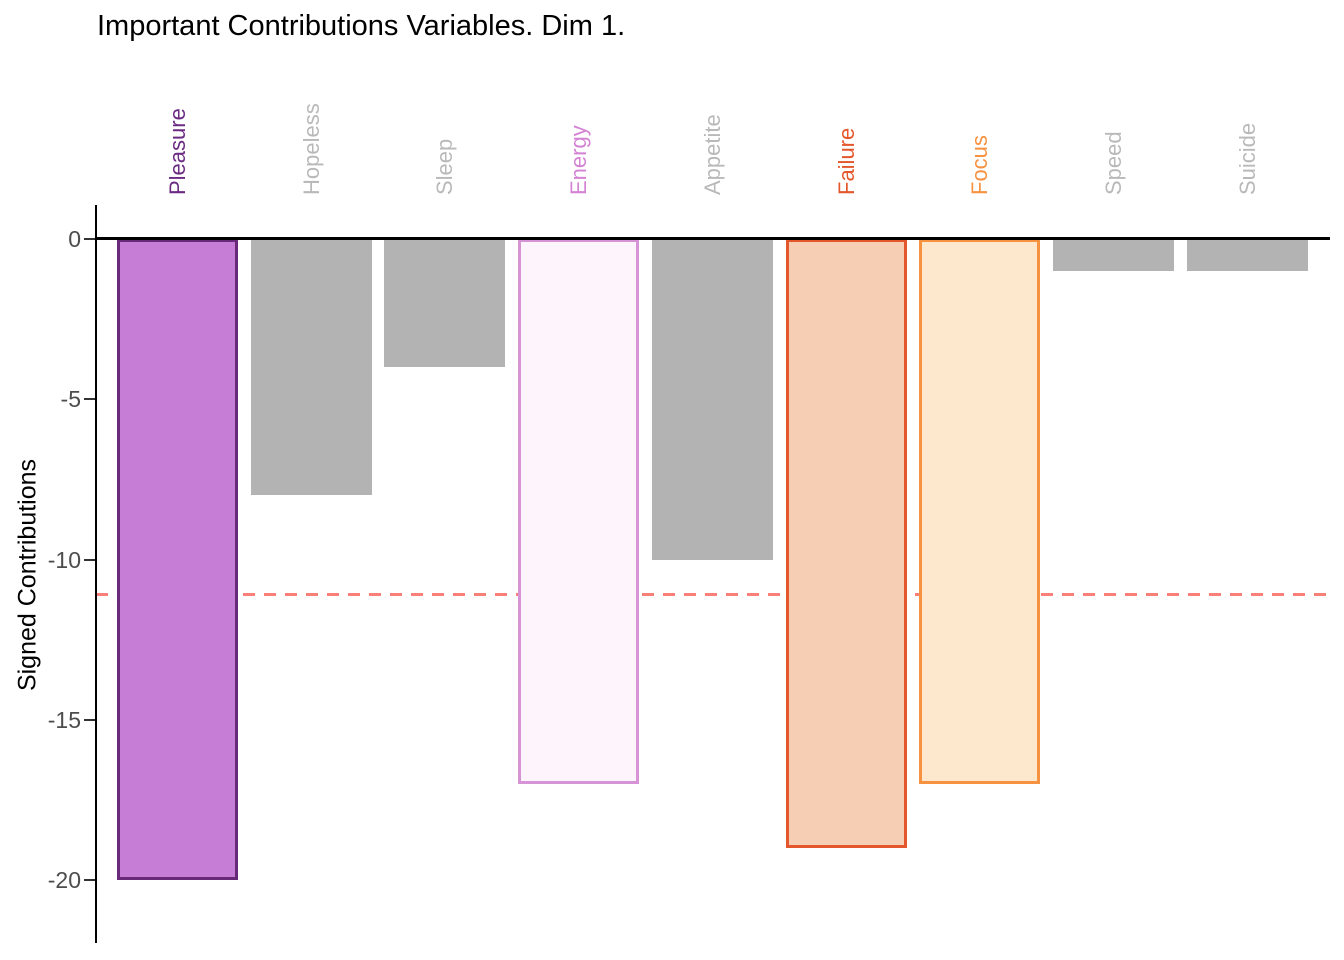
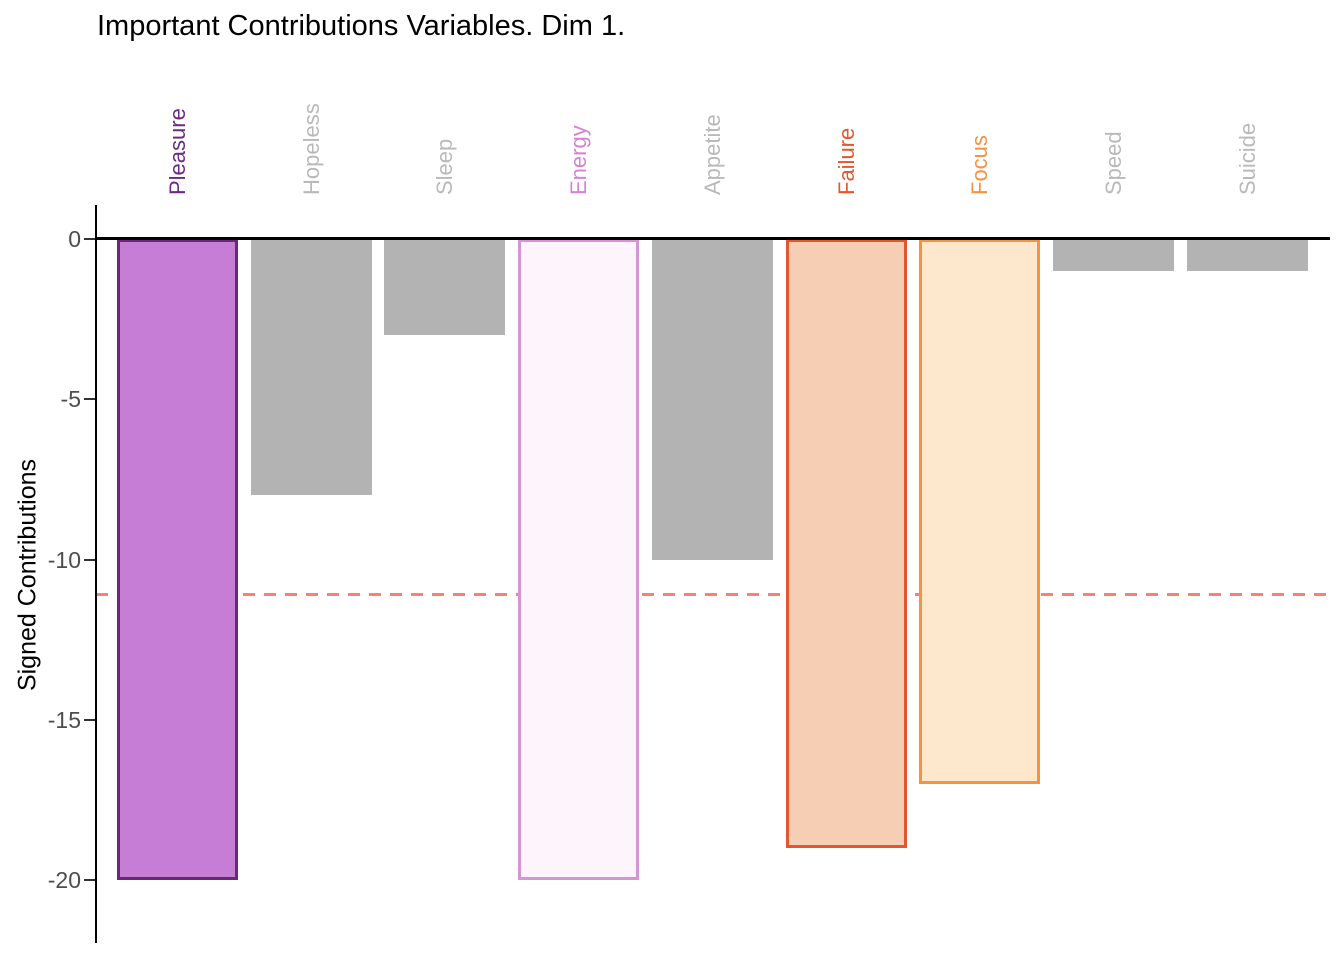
Sleep: -4 -> -3
Energy: -17 -> -20
